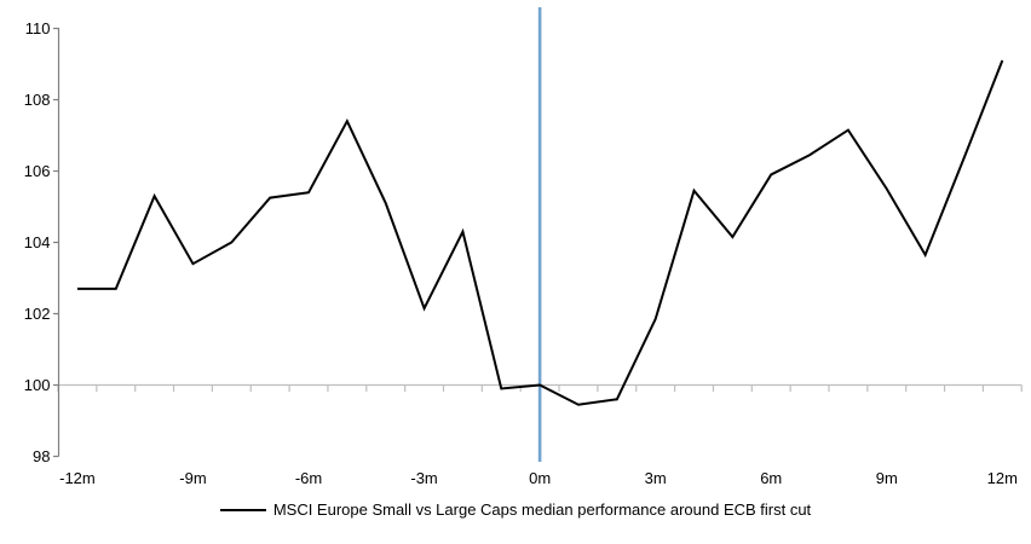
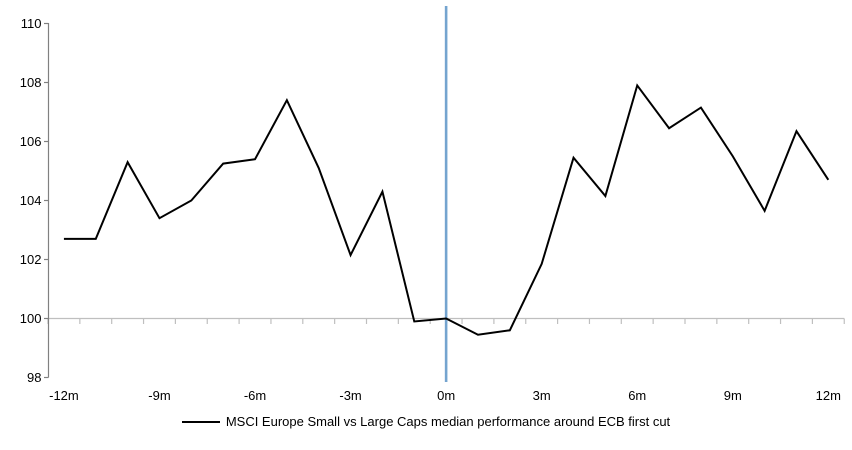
6m: 105.9 -> 107.9
12m: 109.1 -> 104.7
